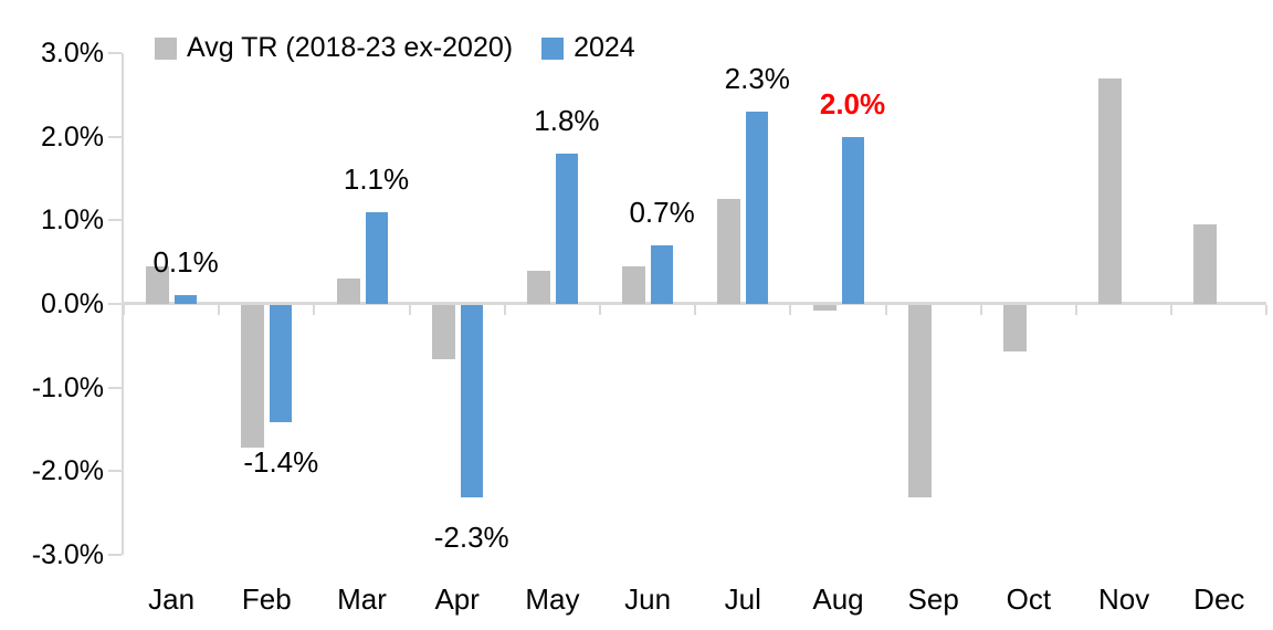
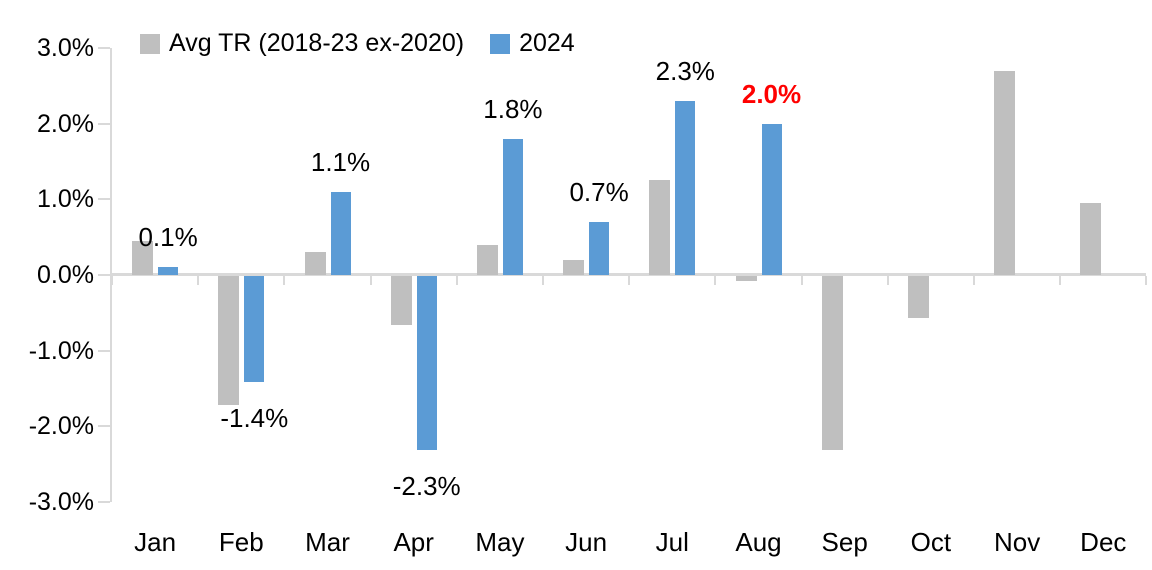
Avg TR (2018-23 ex-2020)/Jun: 0.5% -> 0.2%
